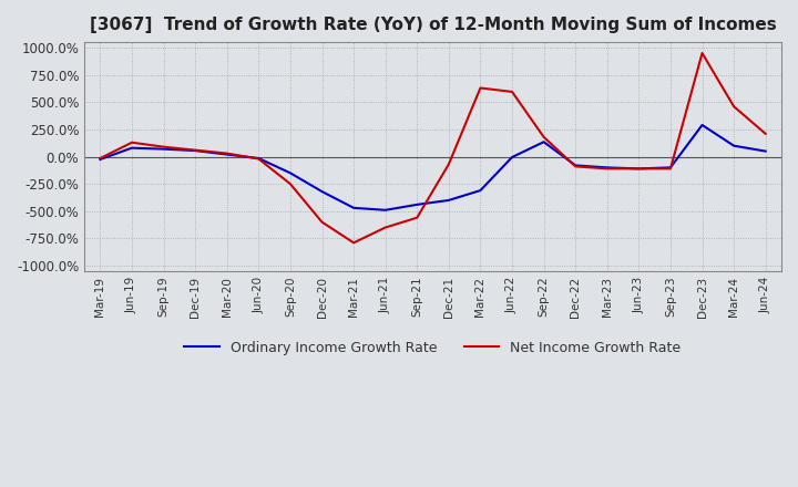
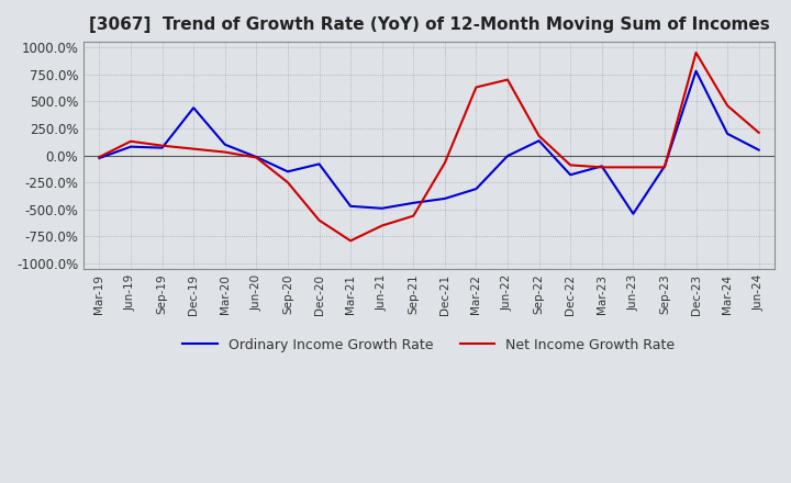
Ordinary Income Growth Rate/Dec-19: 60% -> 440%
Ordinary Income Growth Rate/Mar-20: 20% -> 100%
Ordinary Income Growth Rate/Dec-20: -320% -> -80%
Net Income Growth Rate/Jun-22: 600% -> 700%
Ordinary Income Growth Rate/Dec-22: -80% -> -180%
Ordinary Income Growth Rate/Jun-23: -110% -> -540%
Ordinary Income Growth Rate/Dec-23: 290% -> 780%
Ordinary Income Growth Rate/Mar-24: 100% -> 200%
